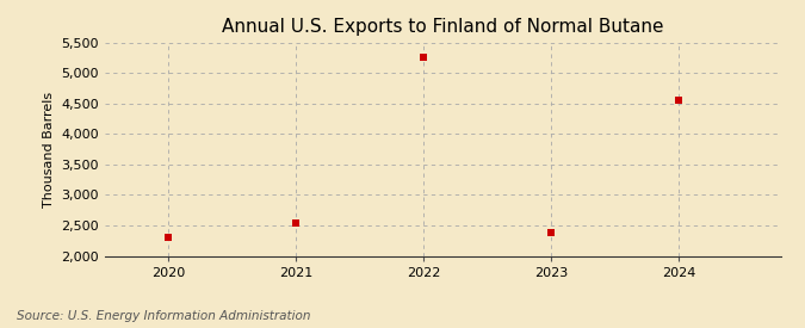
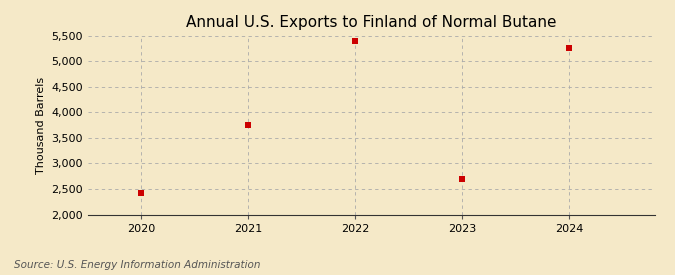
2020: 2,300 -> 2,410
2021: 2,540 -> 3,750
2022: 5,260 -> 5,400
2023: 2,380 -> 2,700
2024: 4,560 -> 5,270
